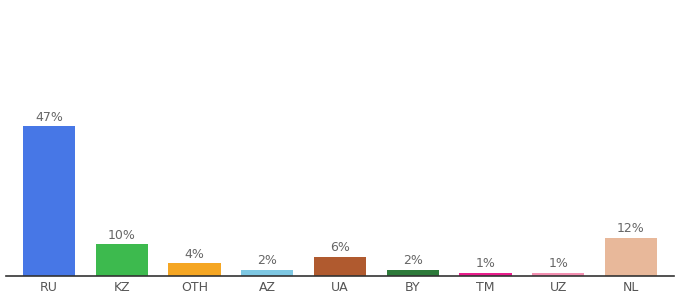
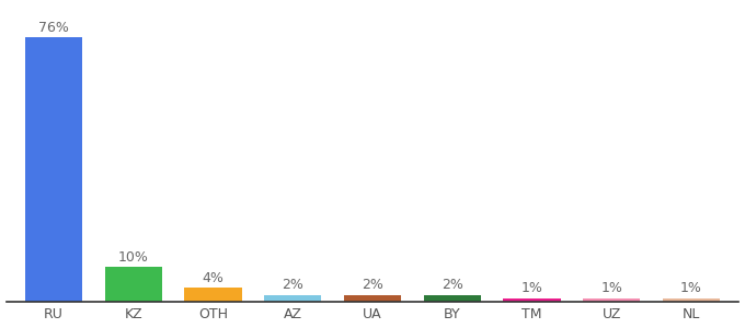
RU: 47% -> 76%
UA: 6% -> 2%
NL: 12% -> 1%
